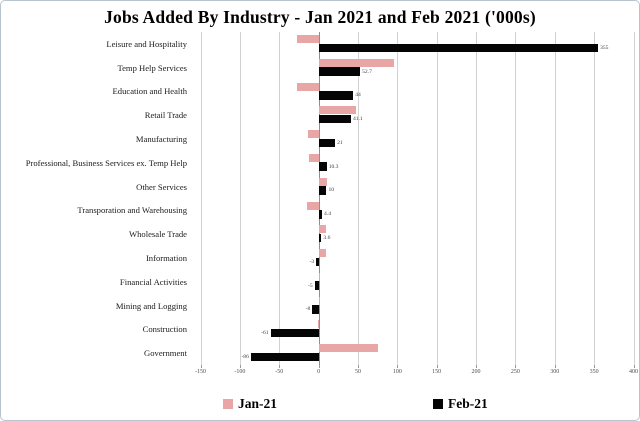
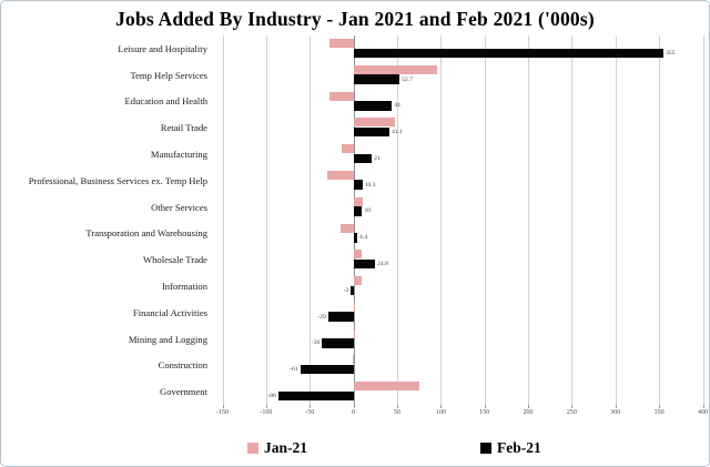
Jan-21/Professional, Business Services ex. Temp Help: -10 -> -30
Feb-21/Wholesale Trade: 3.6 -> 24.8
Feb-21/Financial Activities: -5 -> -29
Feb-21/Mining and Logging: -8 -> -36
